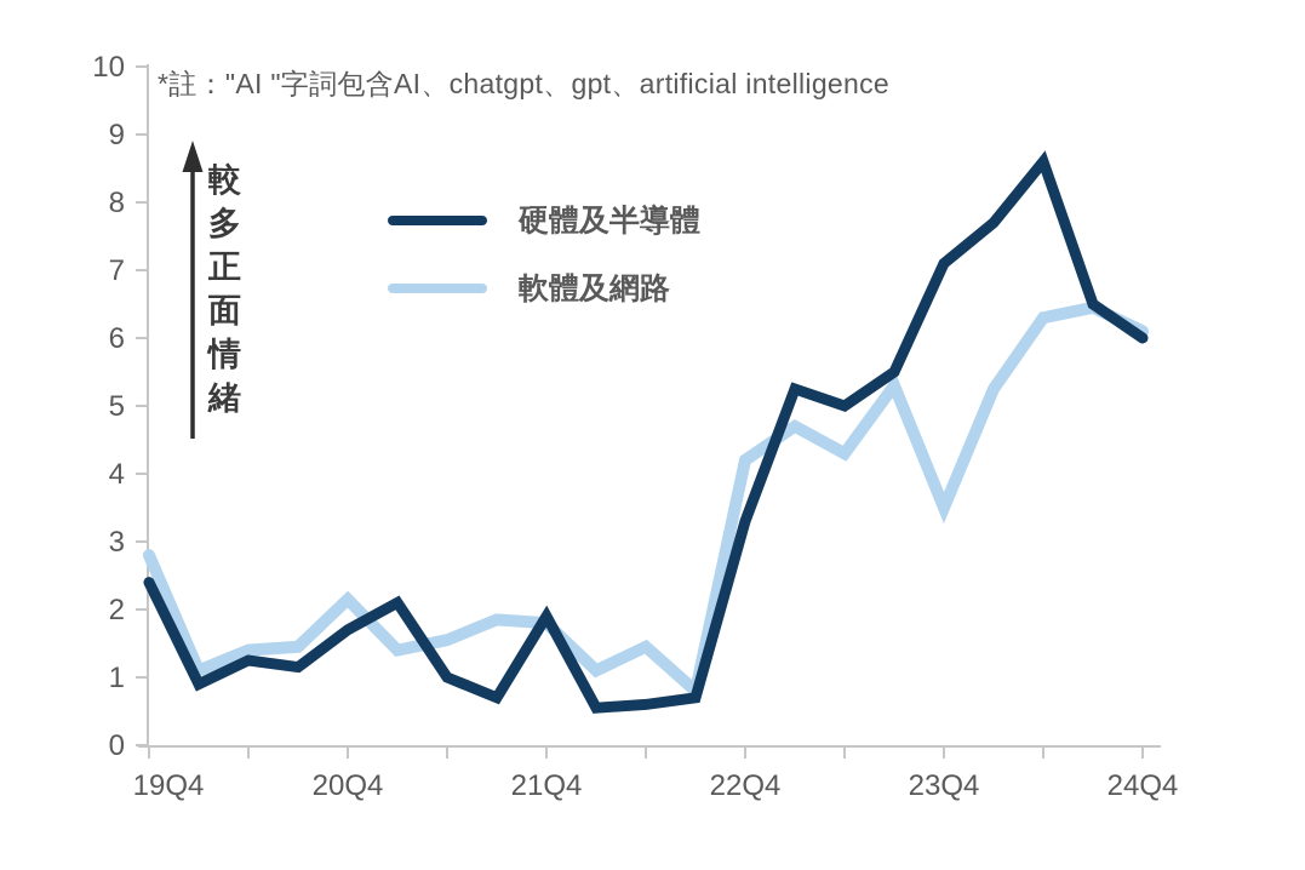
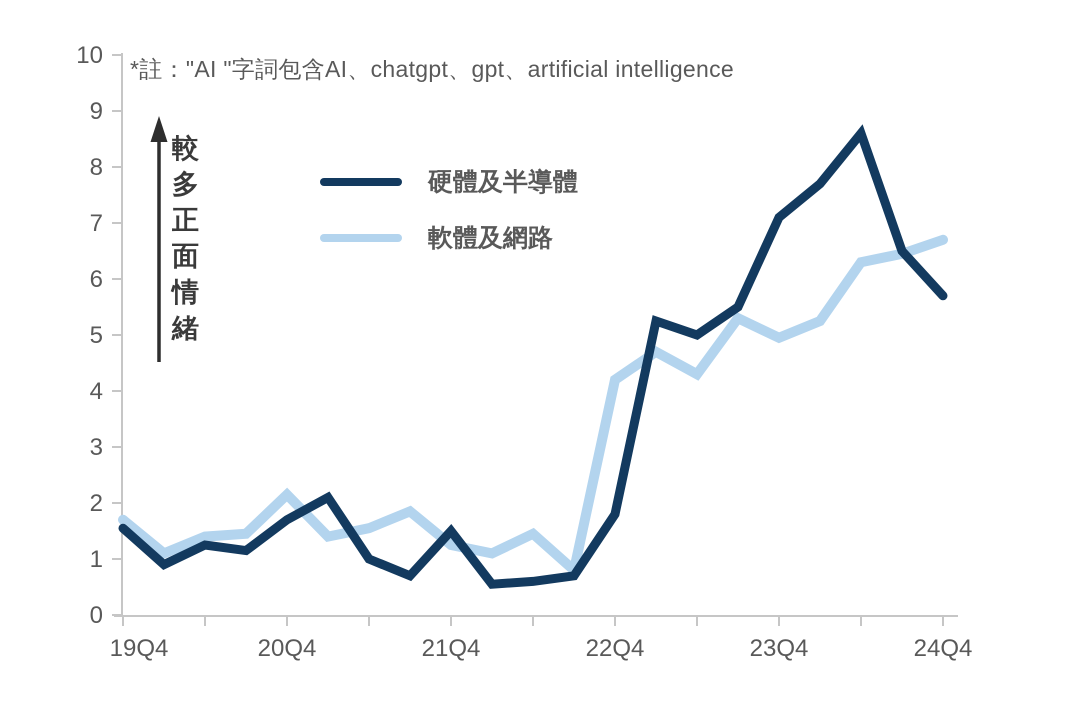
硬體及半導體/19Q4: 2.4 -> 1.6
軟體及網路/19Q4: 2.8 -> 1.7
硬體及半導體/21Q4: 1.9 -> 1.5
軟體及網路/21Q4: 1.8 -> 1.2
硬體及半導體/22Q4: 3.3 -> 1.8
軟體及網路/23Q4: 3.5 -> 5.0
硬體及半導體/24Q4: 6.0 -> 5.7
軟體及網路/24Q4: 6.1 -> 6.7
